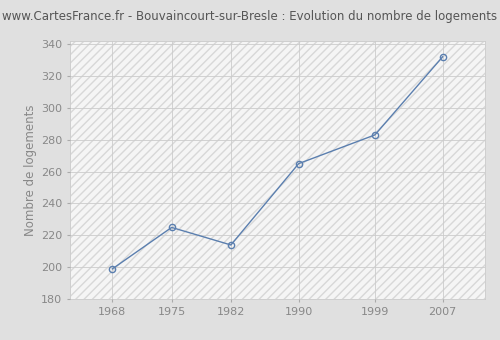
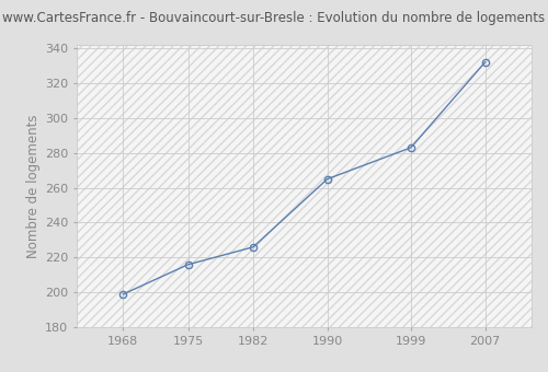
1975: 225 -> 216
1982: 214 -> 226
